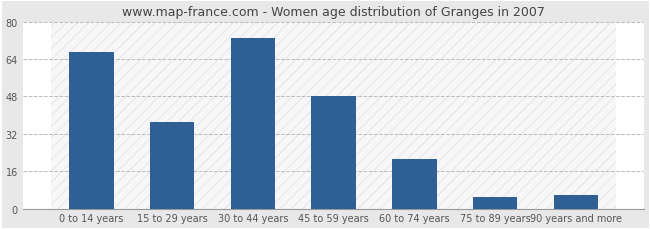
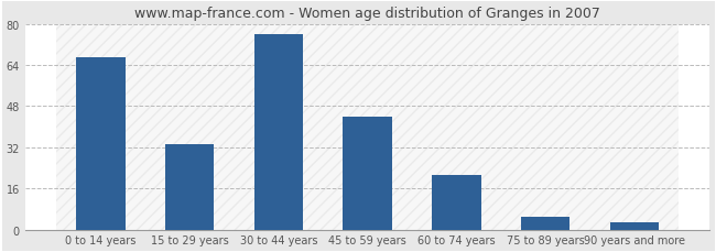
15 to 29 years: 37 -> 33
30 to 44 years: 73 -> 76
45 to 59 years: 48 -> 44
90 years and more: 6 -> 3
